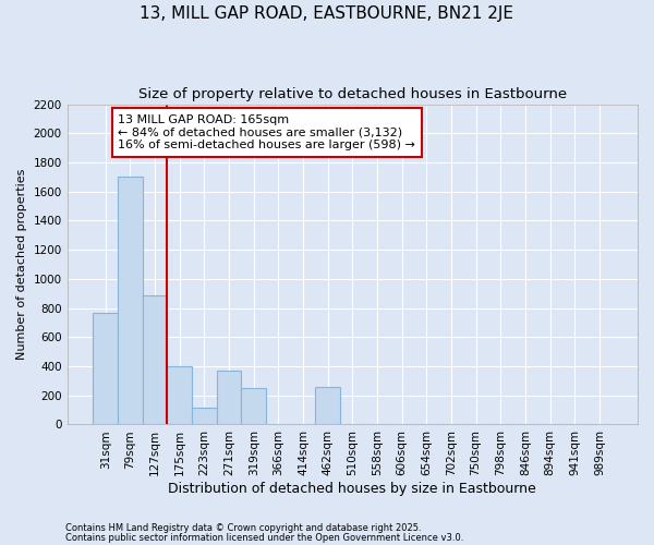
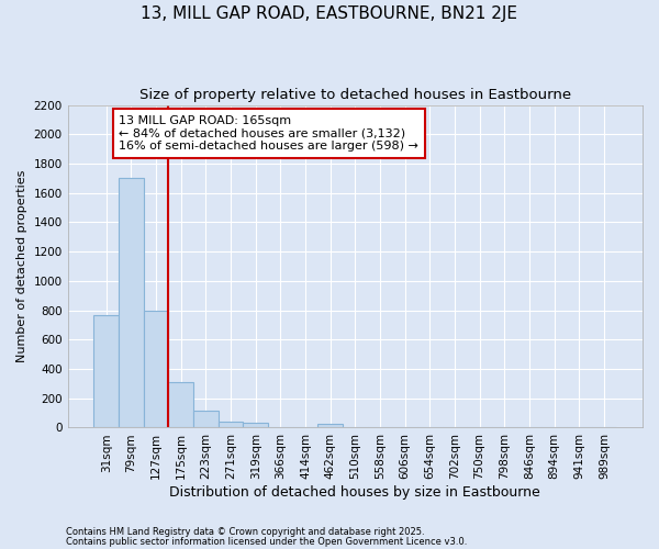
127sqm: 890 -> 800
175sqm: 400 -> 310
271sqm: 370 -> 40
319sqm: 250 -> 30
462sqm: 260 -> 20
